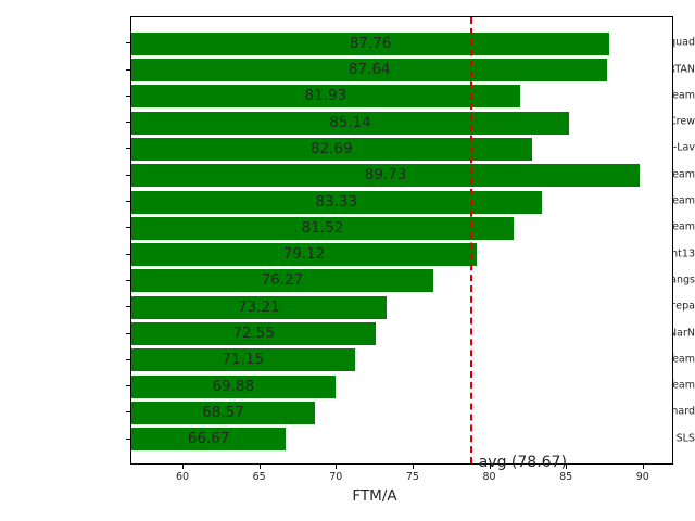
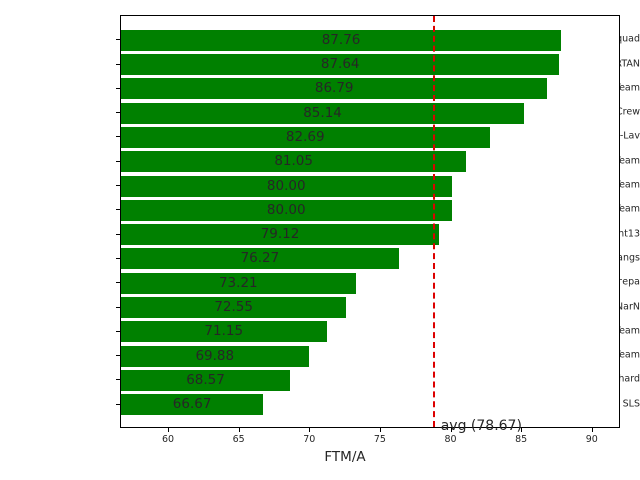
Giannis Team: 81.93 -> 86.79
Xokkeist Team: 89.73 -> 81.05
Serg_Lo and Oxy Team: 83.33 -> 80.00
Black's BoroDa Team: 81.52 -> 80.00
